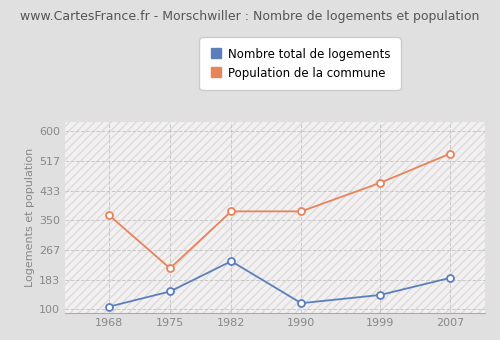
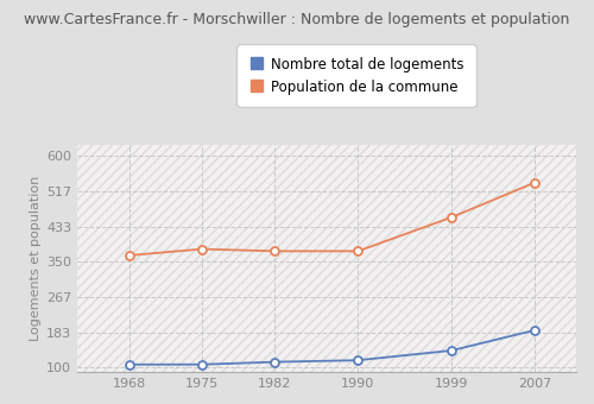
Nombre total de logements/1975: 150 -> 107
Population de la commune/1975: 215 -> 380
Nombre total de logements/1982: 235 -> 113
